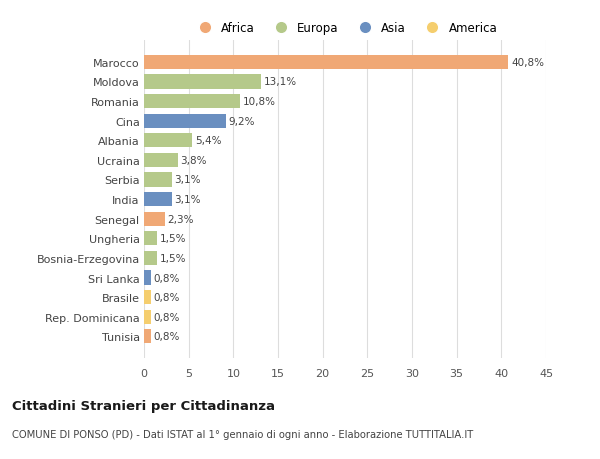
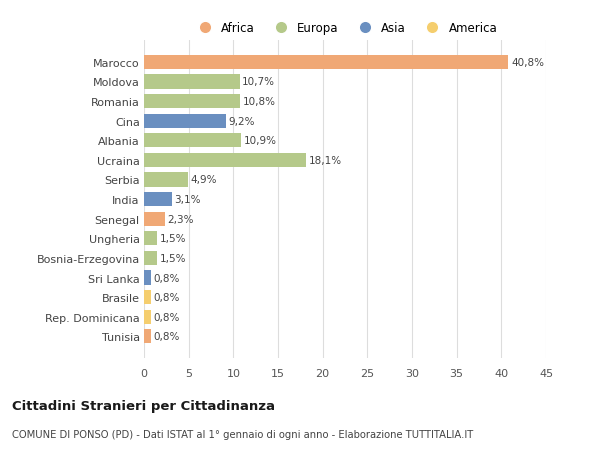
Moldova: 13,1% -> 10,7%
Albania: 5,4% -> 10,9%
Ucraina: 3,8% -> 18,1%
Serbia: 3,1% -> 4,9%
